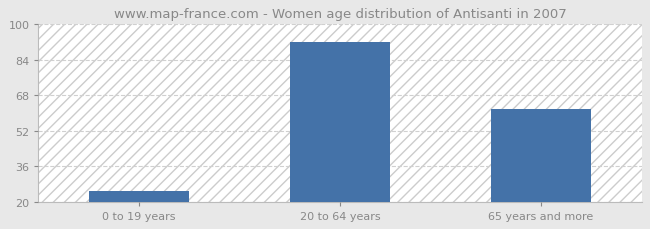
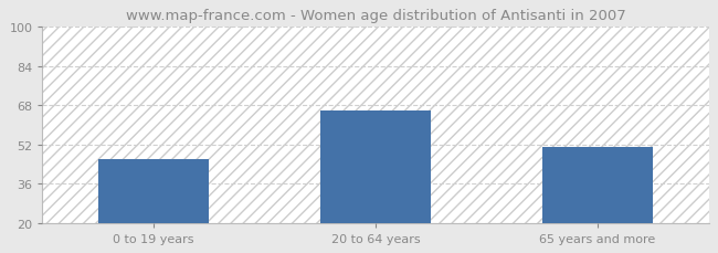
0 to 19 years: 25 -> 46
20 to 64 years: 92 -> 66
65 years and more: 62 -> 51
